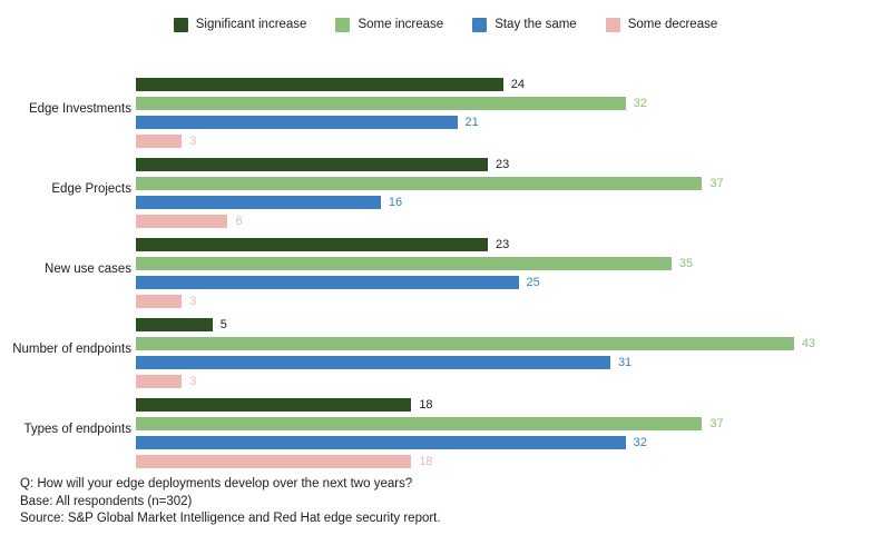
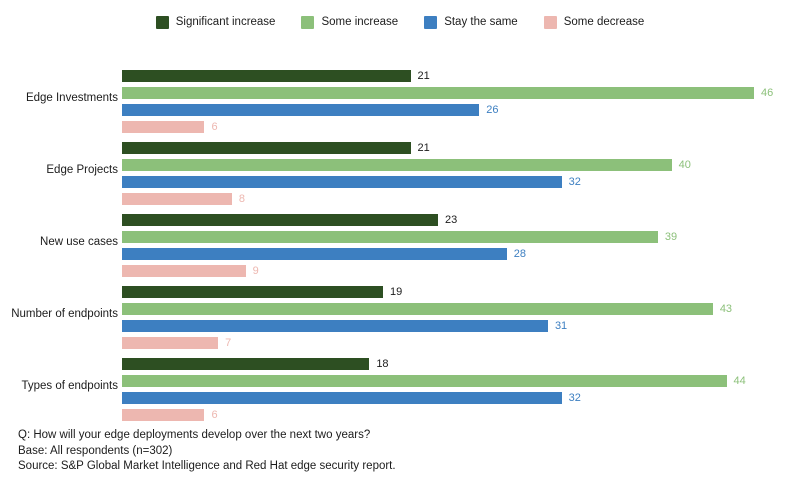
Significant increase/Edge Investments: 24 -> 21
Some increase/Edge Investments: 32 -> 46
Stay the same/Edge Investments: 21 -> 26
Some decrease/Edge Investments: 3 -> 6
Significant increase/Edge Projects: 23 -> 21
Some increase/Edge Projects: 37 -> 40
Stay the same/Edge Projects: 16 -> 32
Some decrease/Edge Projects: 6 -> 8
Some increase/New use cases: 35 -> 39
Stay the same/New use cases: 25 -> 28
Some decrease/New use cases: 3 -> 9
Significant increase/Number of endpoints: 5 -> 19
Some decrease/Number of endpoints: 3 -> 7
Some increase/Types of endpoints: 37 -> 44
Some decrease/Types of endpoints: 18 -> 6
